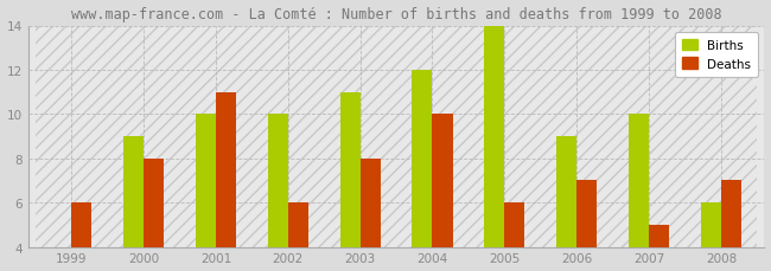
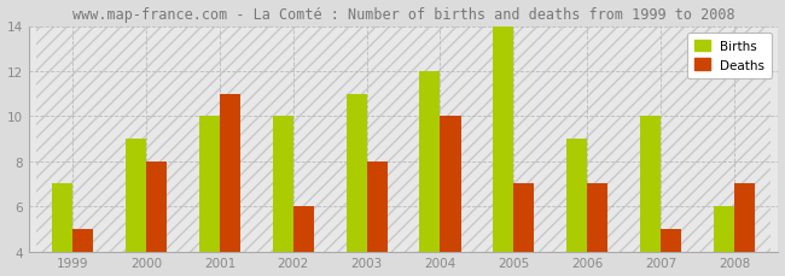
Births/1999: 4 -> 7
Deaths/1999: 6 -> 5
Deaths/2005: 6 -> 7
